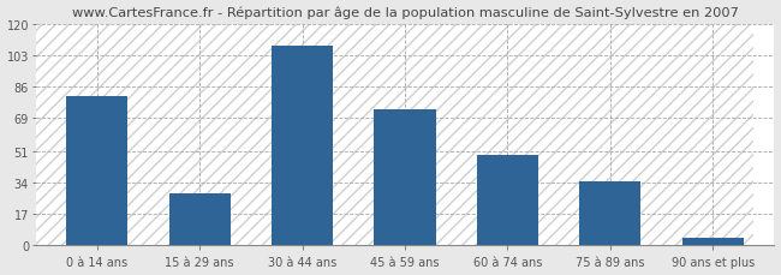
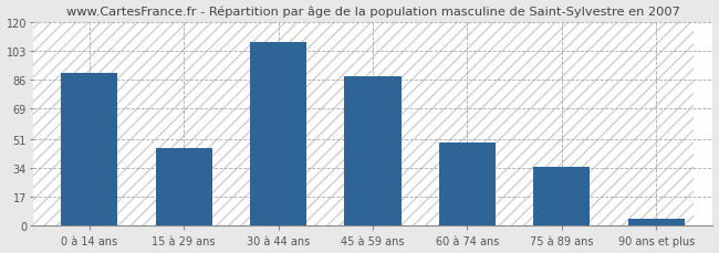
0 à 14 ans: 81 -> 90
15 à 29 ans: 28 -> 46
45 à 59 ans: 74 -> 88
